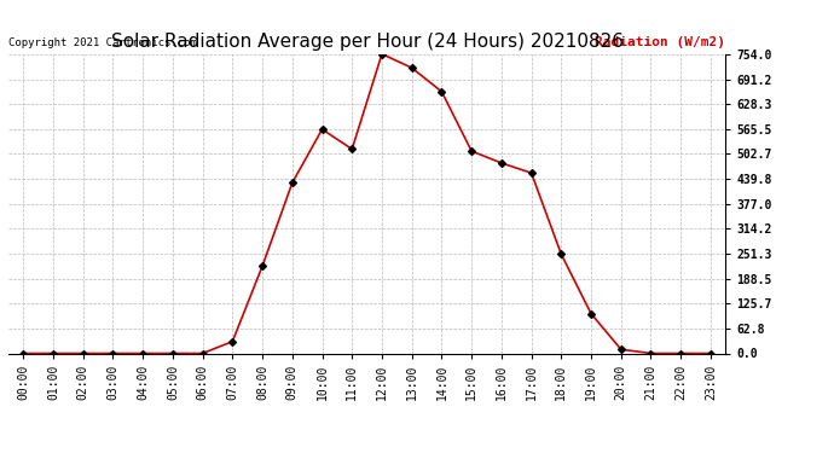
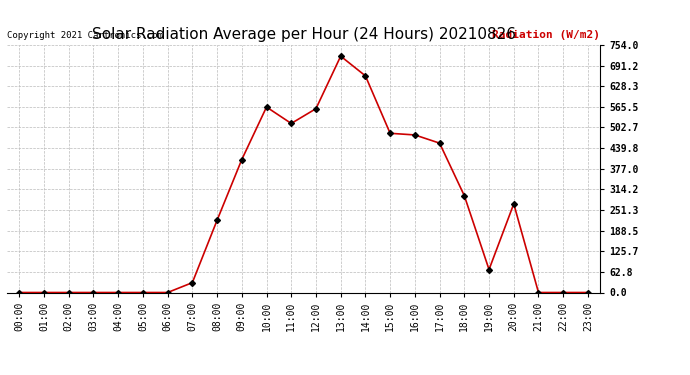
09:00: 430 -> 405
12:00: 755 -> 560
15:00: 510 -> 485
18:00: 250 -> 295
19:00: 100 -> 70
20:00: 10 -> 270
